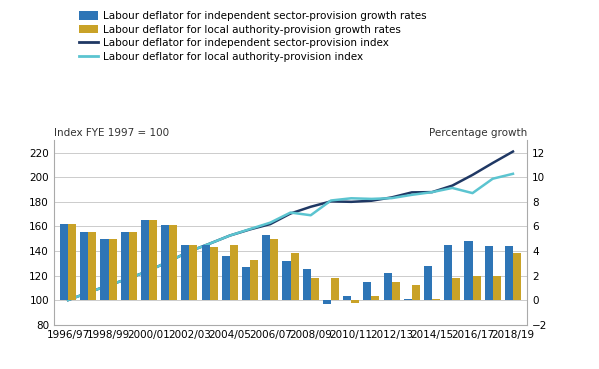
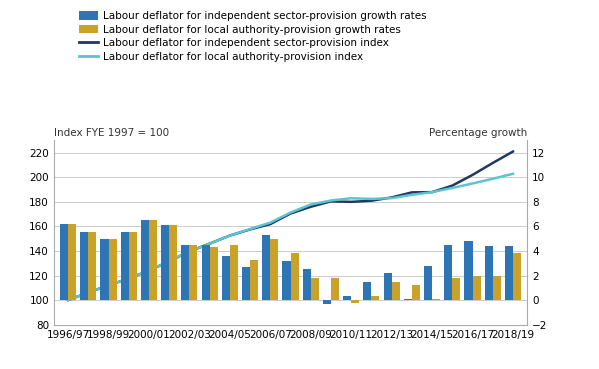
Labour deflator for local authority-provision index/2008/09: 169 -> 178
Labour deflator for local authority-provision index/2016/17: 187 -> 195
